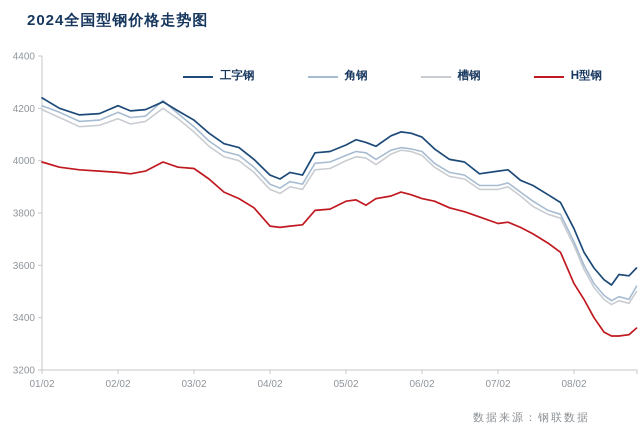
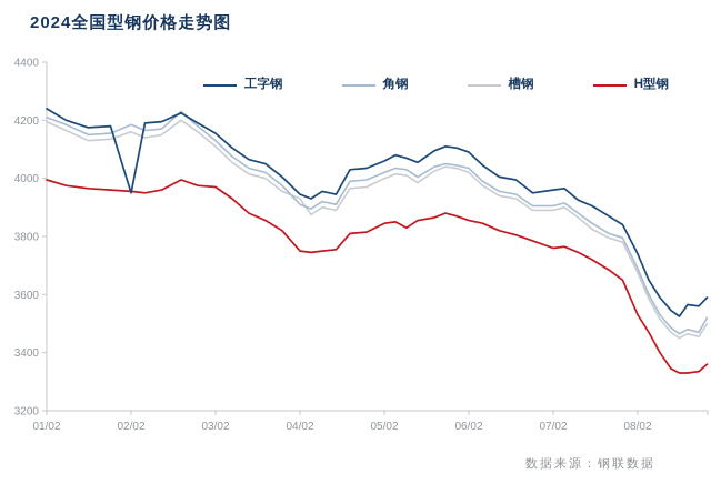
工字钢/02/02: 4210 -> 3950
槽钢/04/02: 3890 -> 3930
